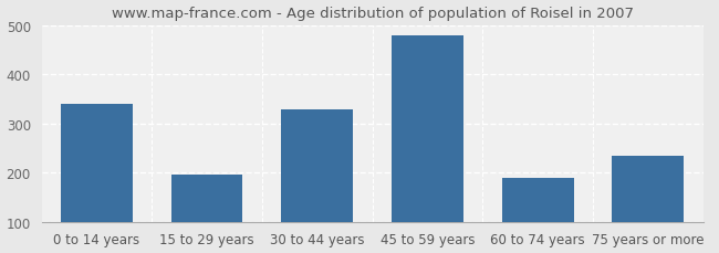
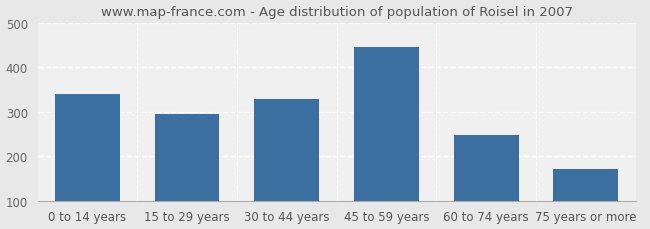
15 to 29 years: 195 -> 295
45 to 59 years: 480 -> 446
60 to 74 years: 190 -> 248
75 years or more: 235 -> 172
